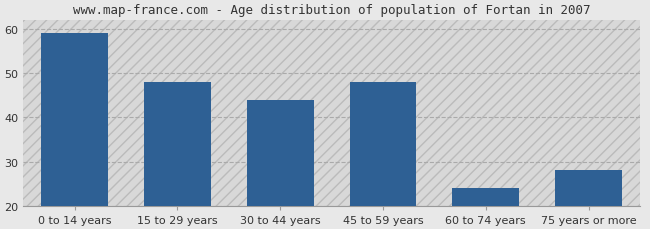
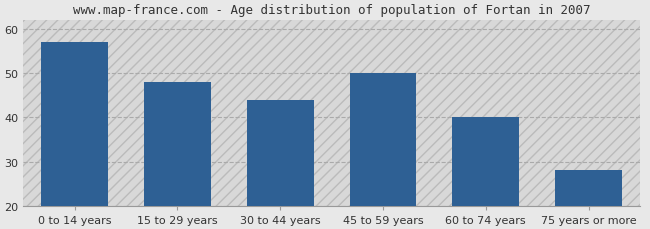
0 to 14 years: 59 -> 57
45 to 59 years: 48 -> 50
60 to 74 years: 24 -> 40
